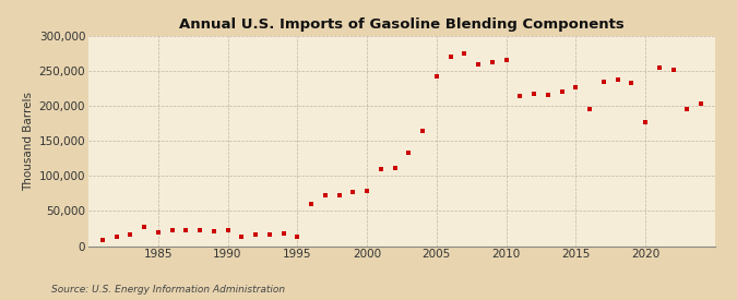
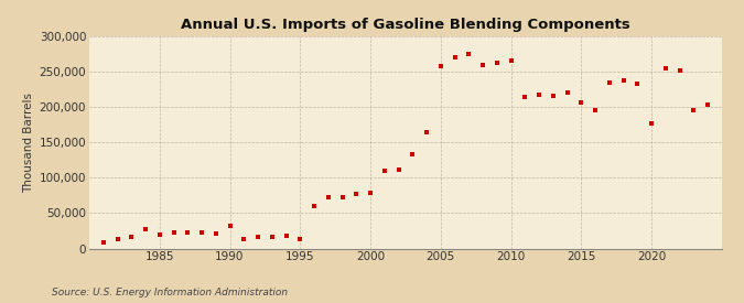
1990: 22,000 -> 32,000
2005: 243,000 -> 258,000
2015: 226,000 -> 206,000
